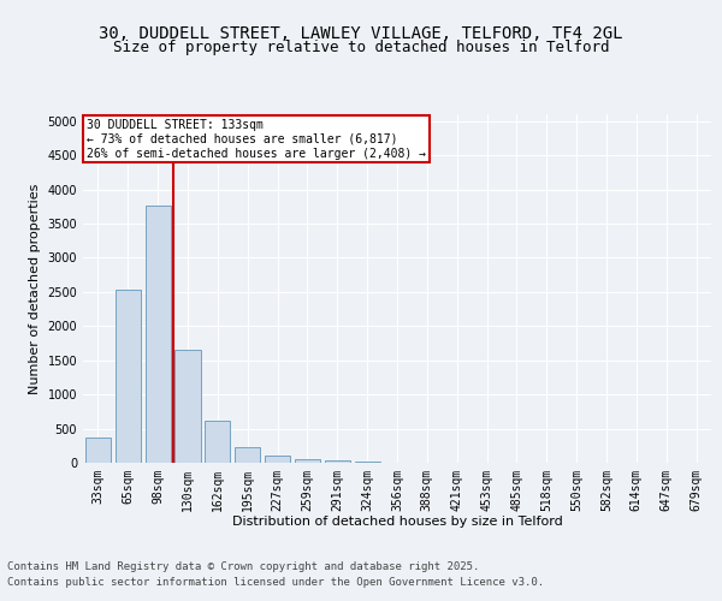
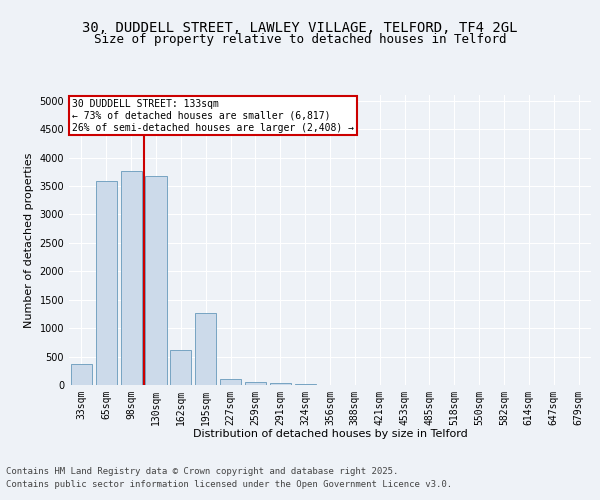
65sqm: 2530 -> 3580
130sqm: 1650 -> 3680
195sqm: 230 -> 1260
